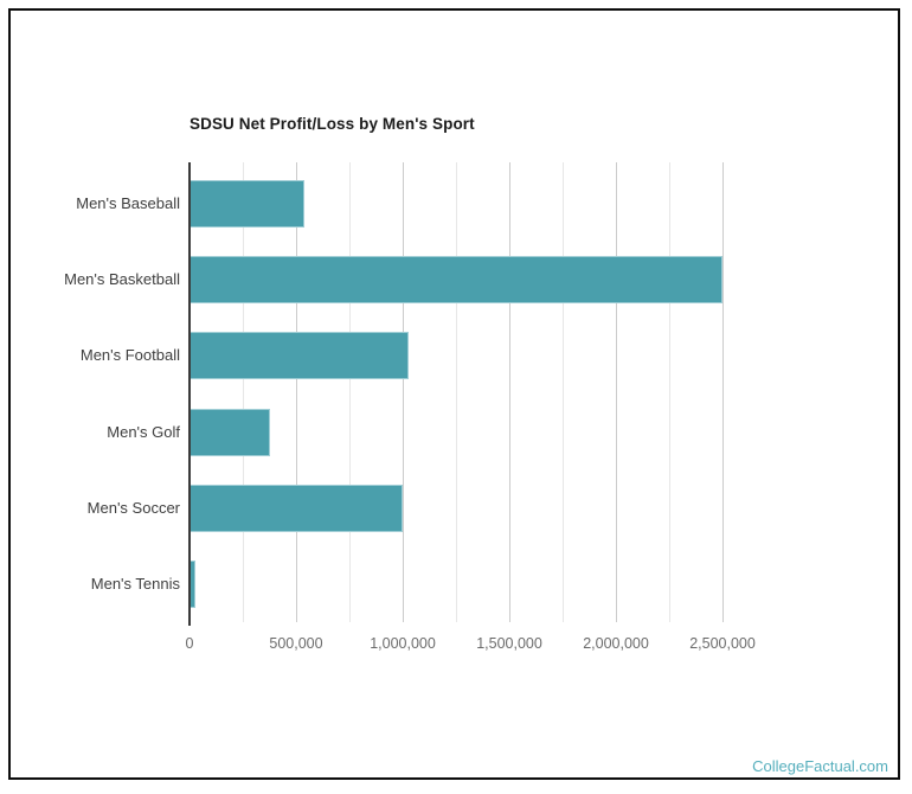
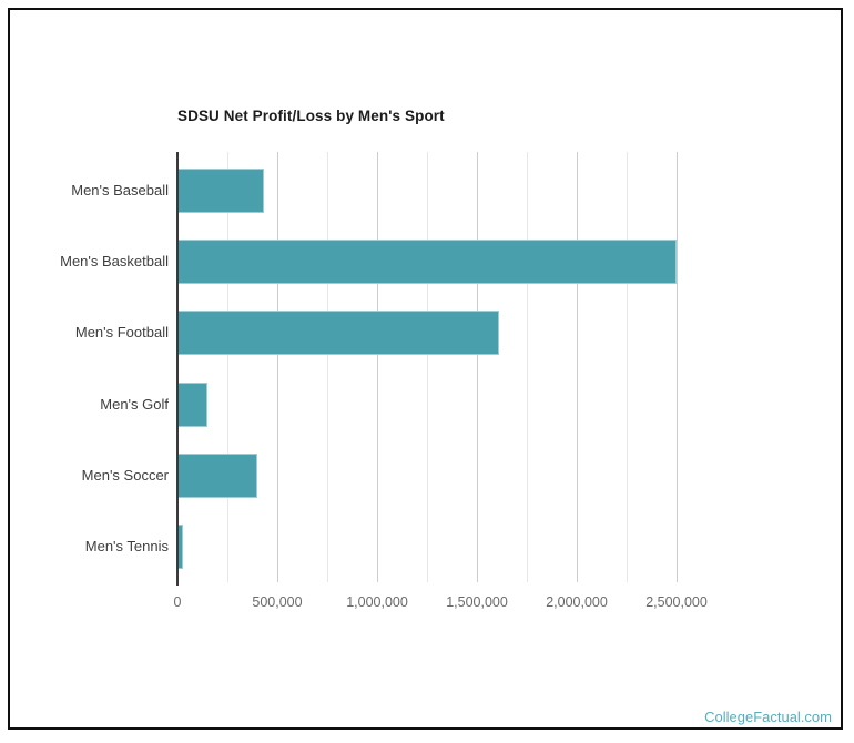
Men's Baseball: 540000 -> 440000
Men's Football: 1030000 -> 1610000
Men's Golf: 380000 -> 150000
Men's Soccer: 1000000 -> 400000
